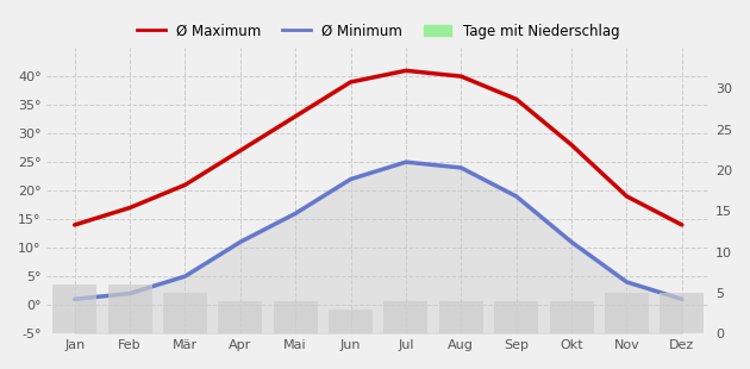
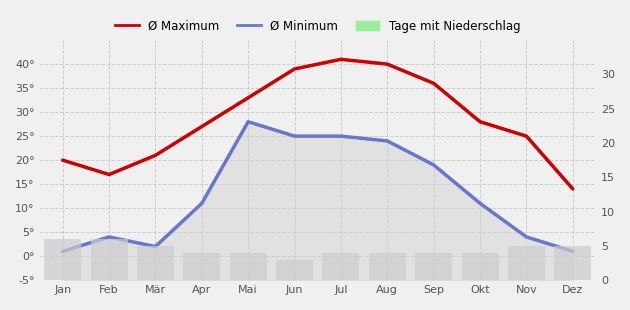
Ø Maximum/Jan: 14° -> 20°
Ø Minimum/Feb: 2° -> 4°
Ø Minimum/Mär: 5° -> 2°
Ø Minimum/Mai: 16° -> 28°
Ø Minimum/Jun: 22° -> 25°
Ø Maximum/Nov: 19° -> 25°
